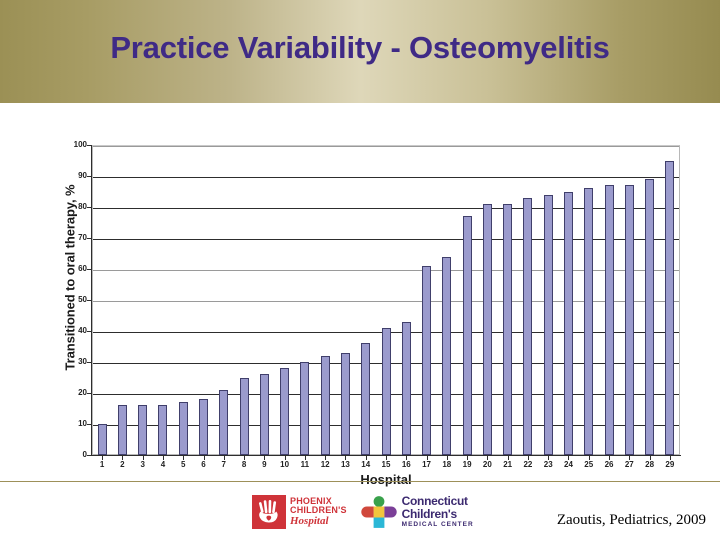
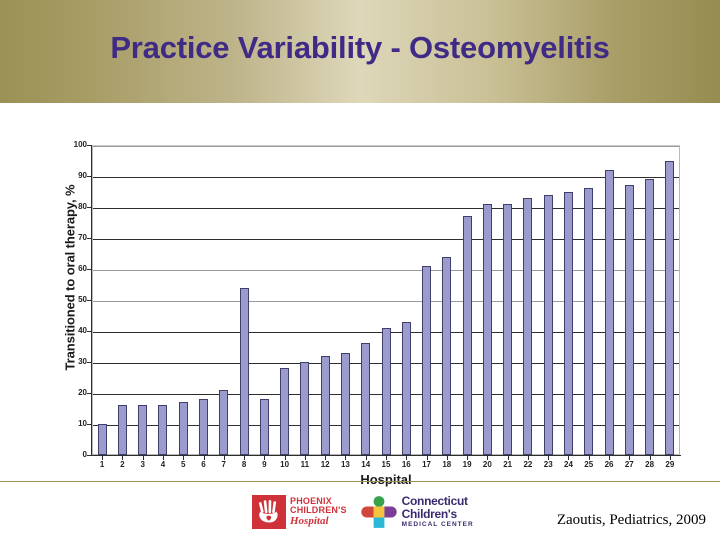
8: 25 -> 54
9: 26 -> 18
26: 87 -> 92
